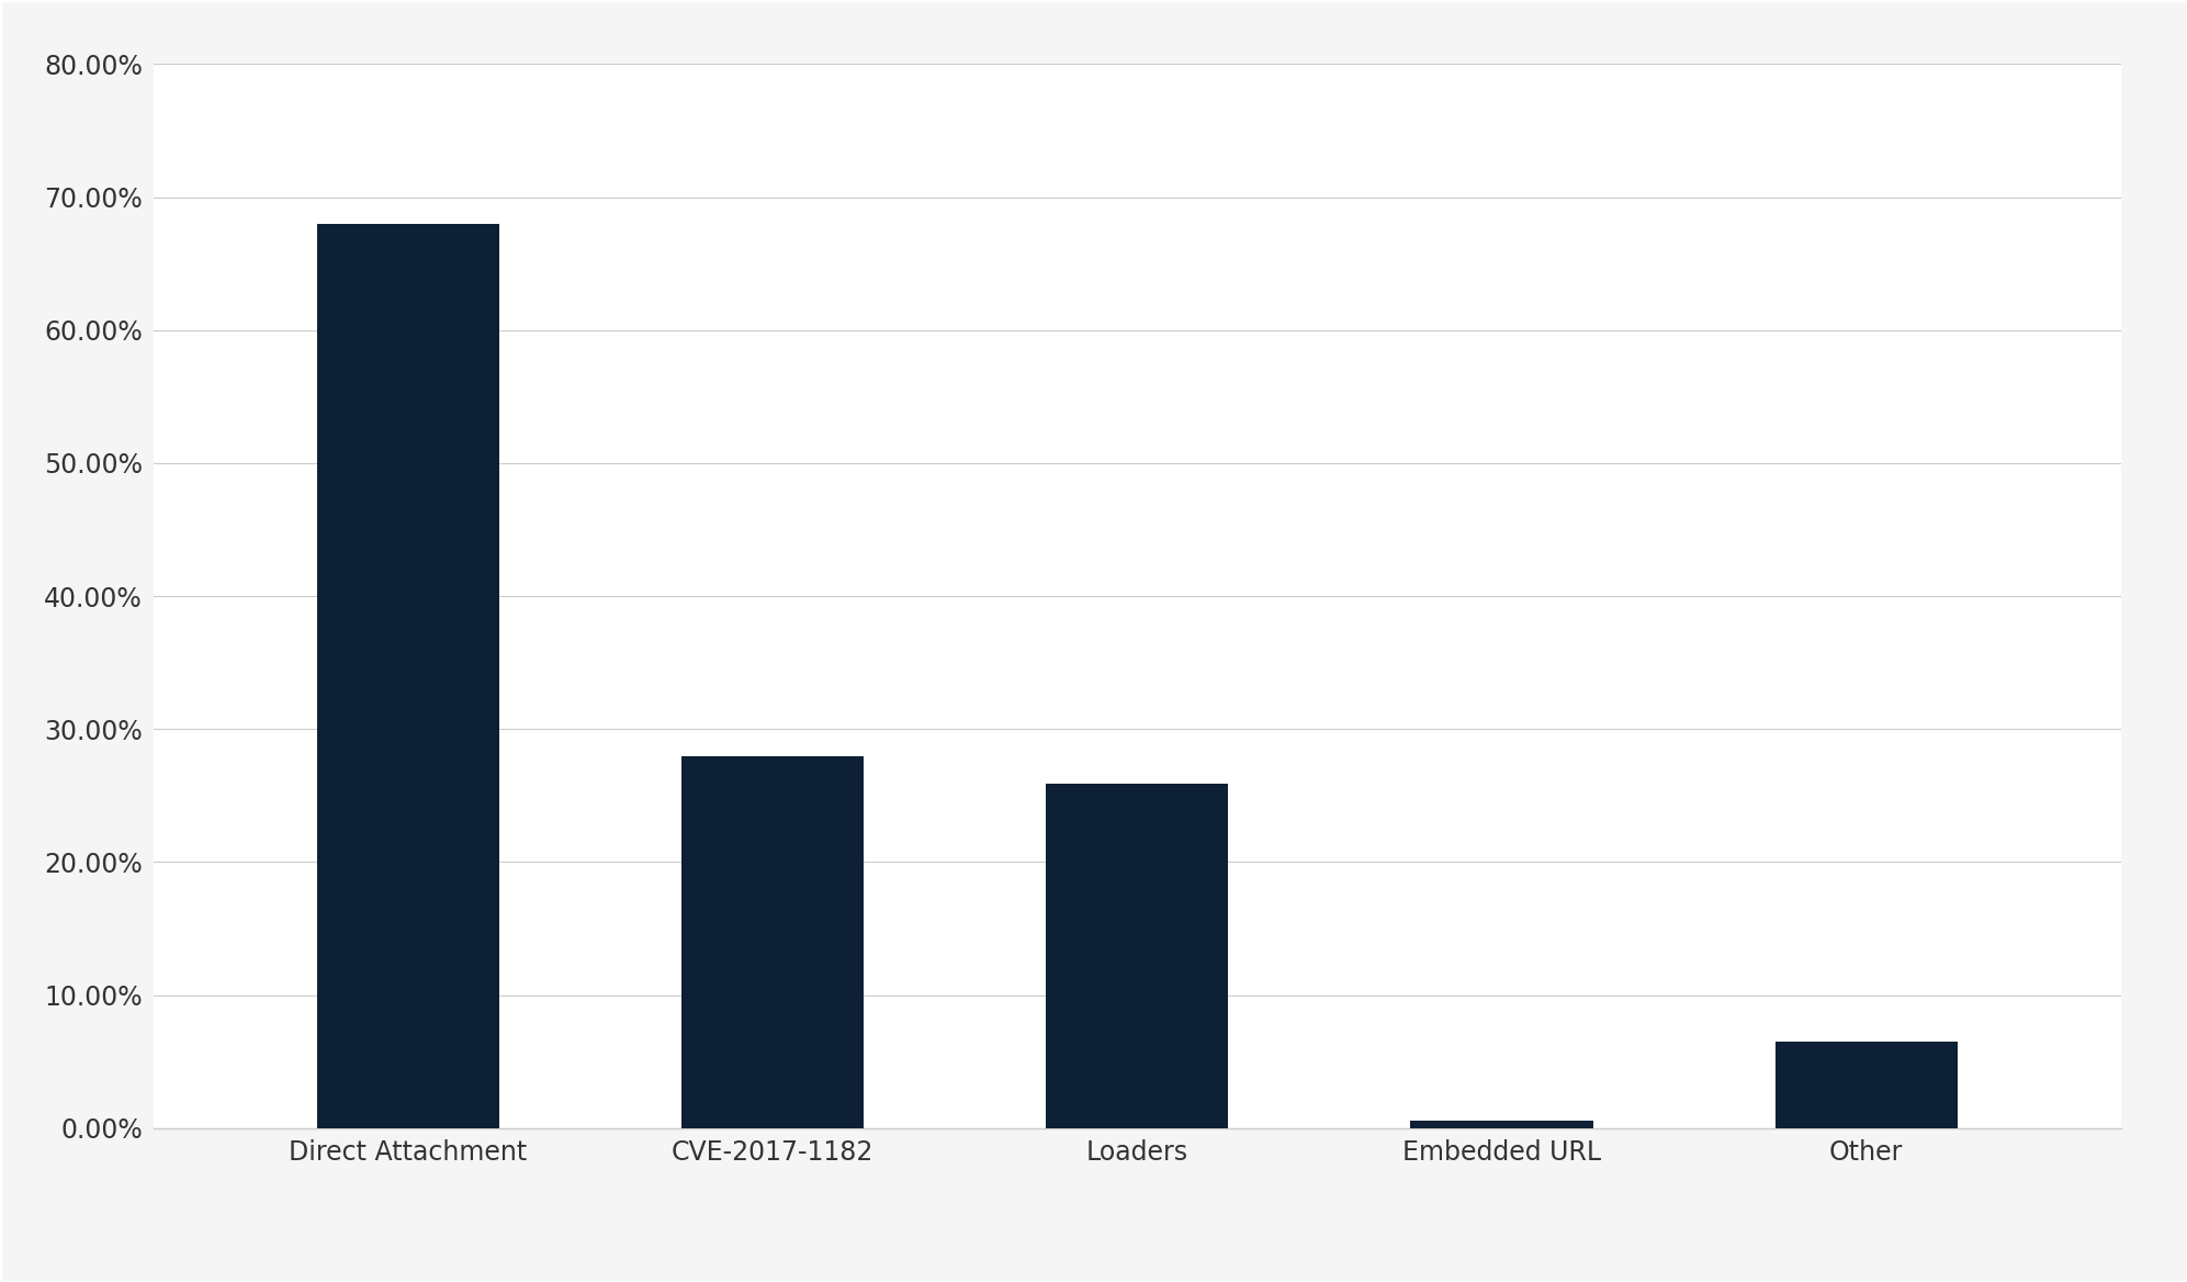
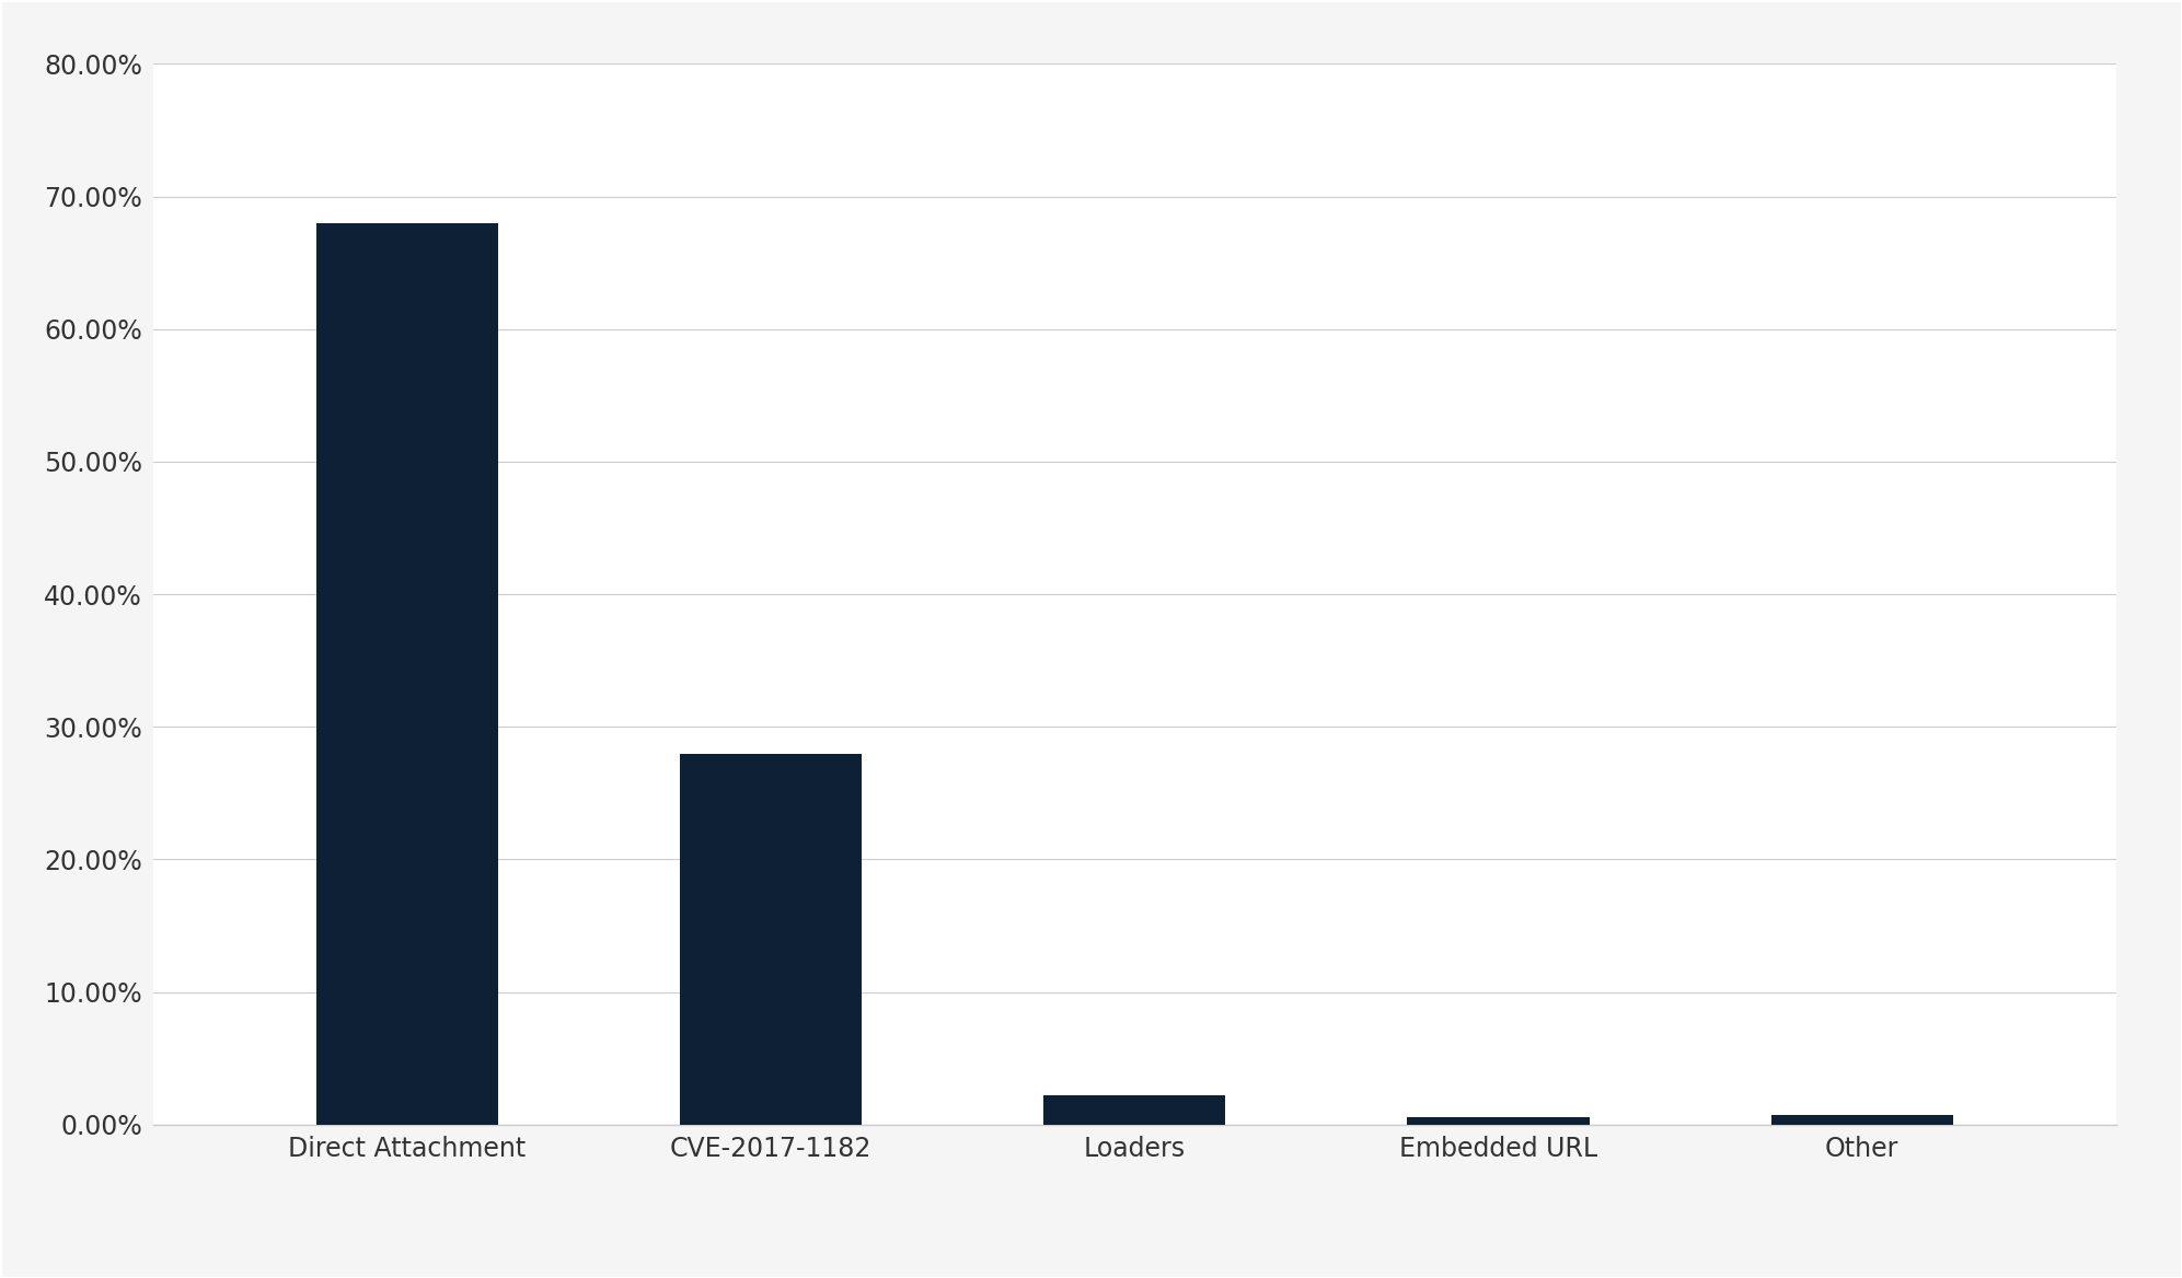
Loaders: 25.9% -> 2.2%
Other: 6.5% -> 0.7%
